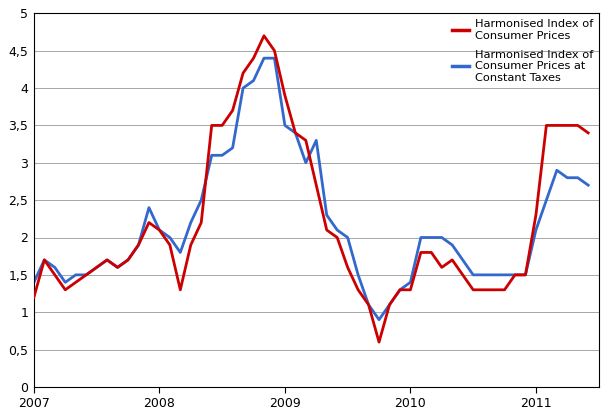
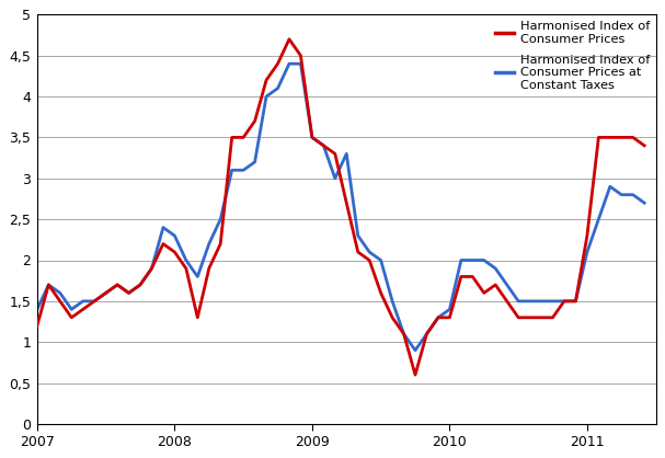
Harmonised Index of Consumer Prices at Constant Taxes/2008: 2,1 -> 2,3
Harmonised Index of Consumer Prices/2009: 3,9 -> 3,5
